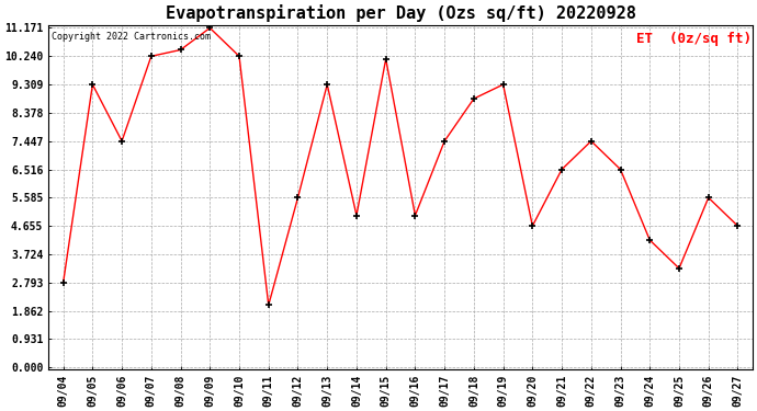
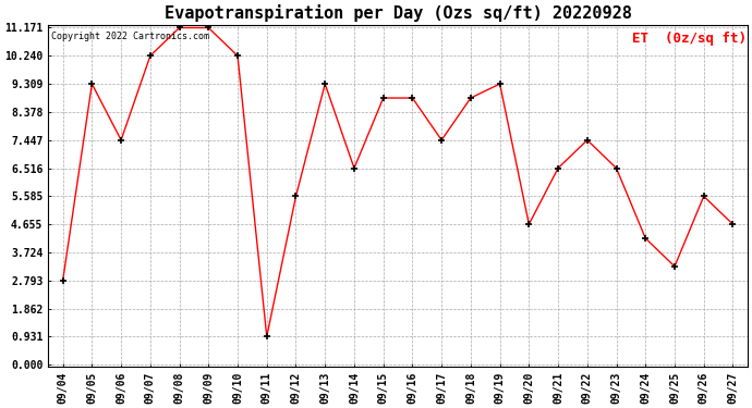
09/08: 10.45 -> 11.17
09/11: 2.05 -> 0.93
09/14: 5.00 -> 6.52
09/15: 10.15 -> 8.84
09/16: 5.00 -> 8.84
